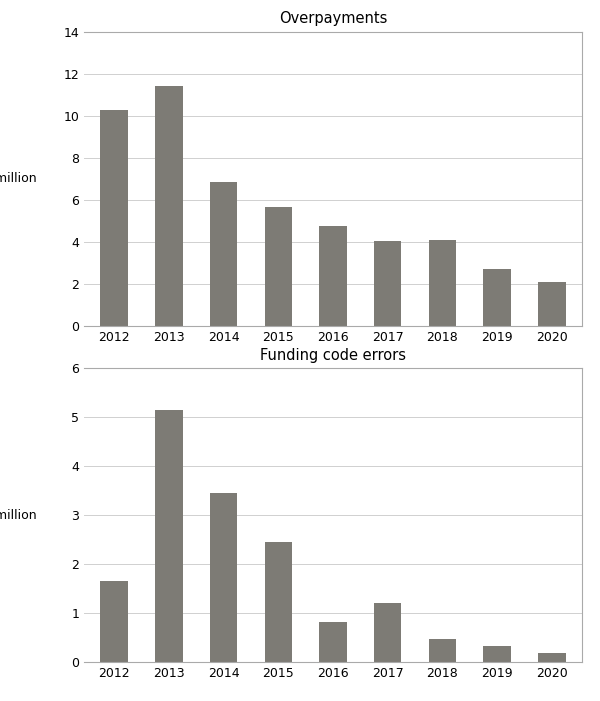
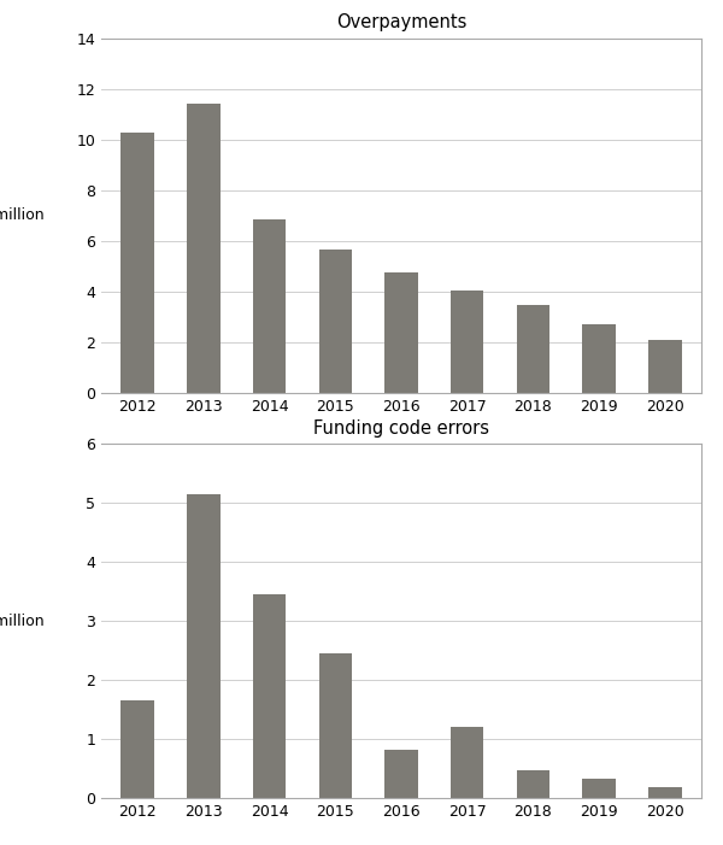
Overpayments/2018: 4.10 -> 3.45
